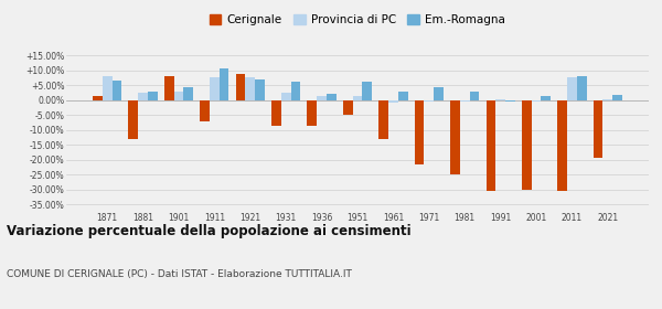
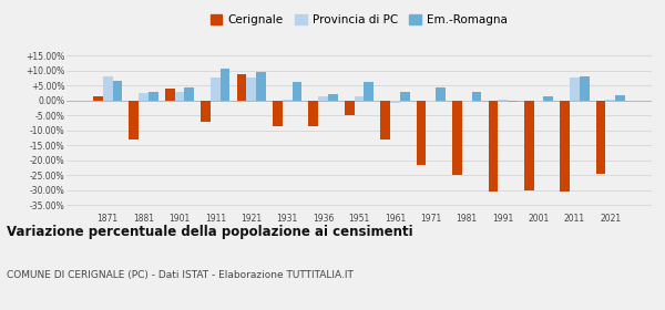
Cerignale/1901: 8.0% -> 3.8%
Em.-Romagna/1921: 7.0% -> 9.5%
Provincia di PC/1931: 2.5% -> 0.2%
Cerignale/2021: -19.5% -> -24.5%
